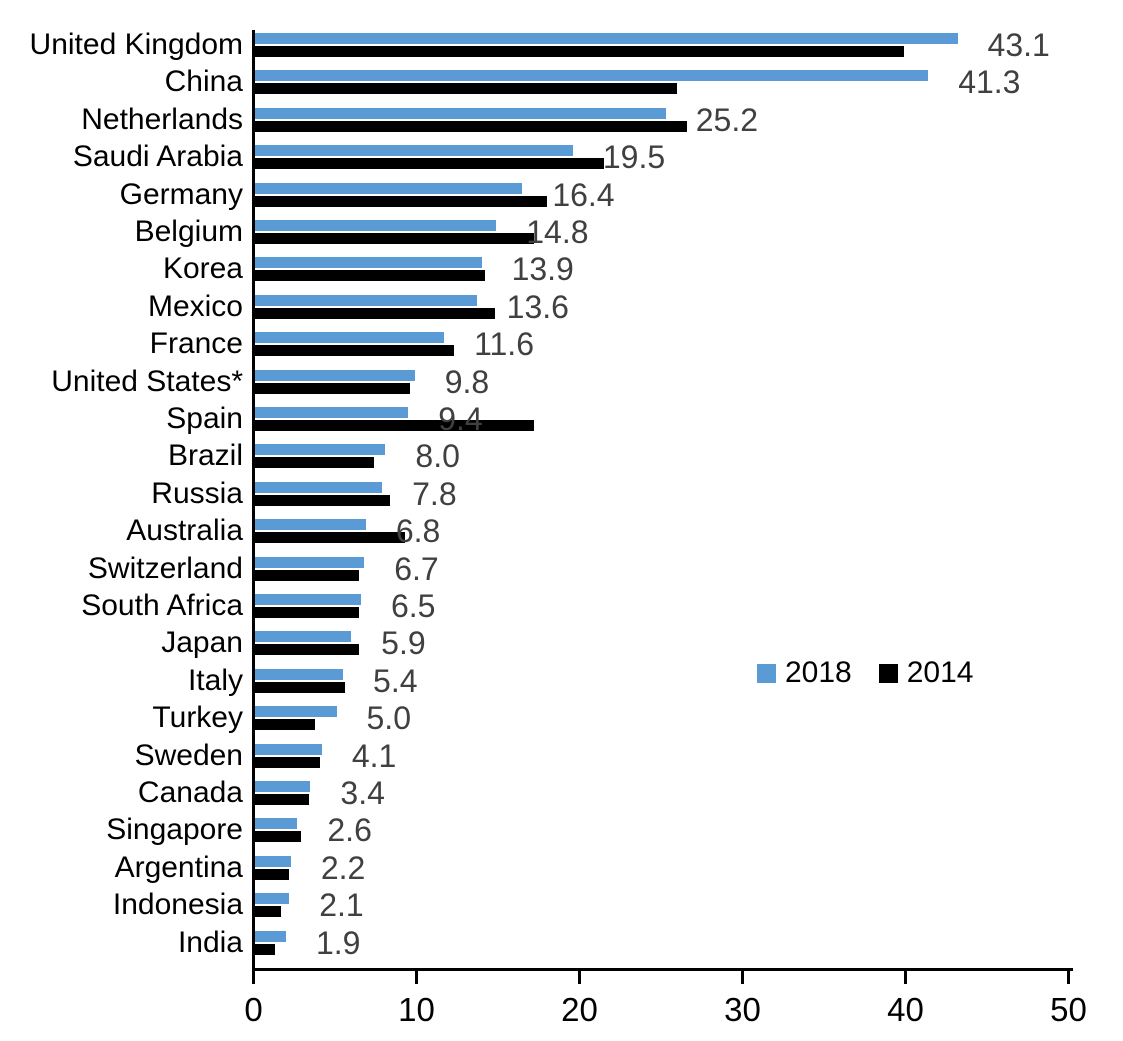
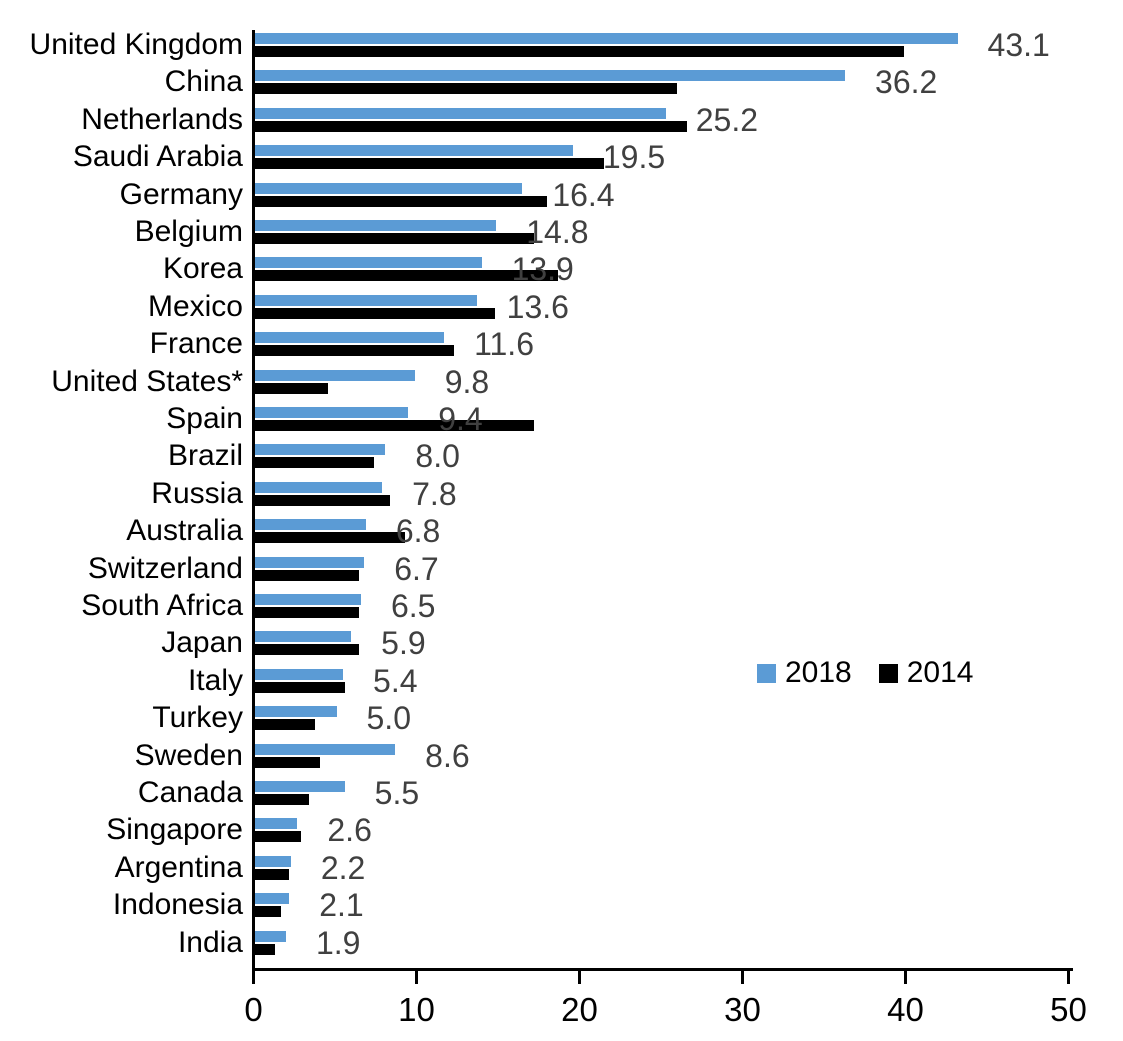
2018/China: 41.3 -> 36.2
2014/Korea: 14.1 -> 18.6
2014/United States*: 9.5 -> 4.5
2018/Sweden: 4.1 -> 8.6
2018/Canada: 3.4 -> 5.5
